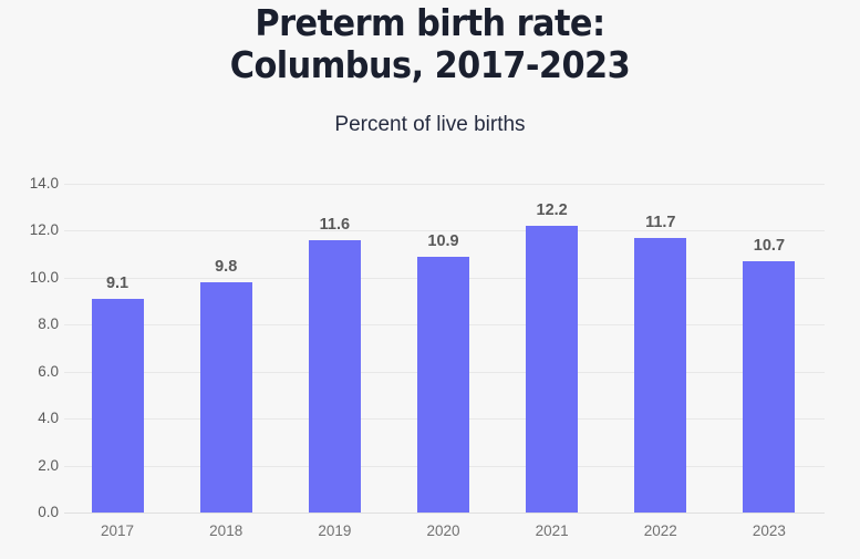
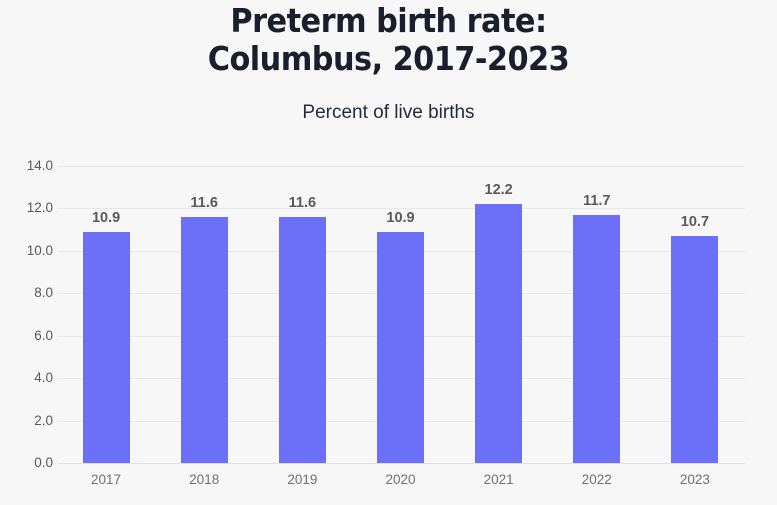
2017: 9.1 -> 10.9
2018: 9.8 -> 11.6
